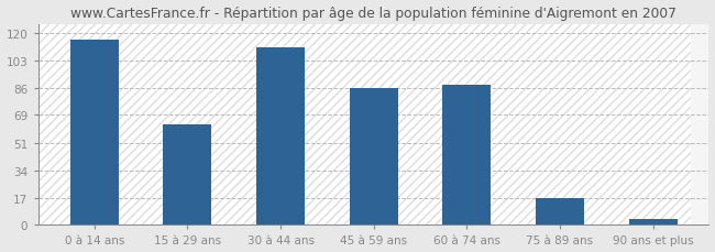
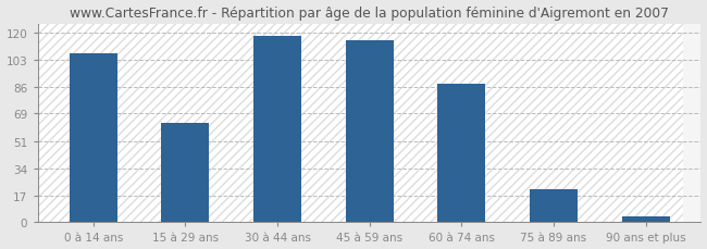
0 à 14 ans: 116 -> 107
30 à 44 ans: 111 -> 118
45 à 59 ans: 86 -> 115
75 à 89 ans: 17 -> 21
